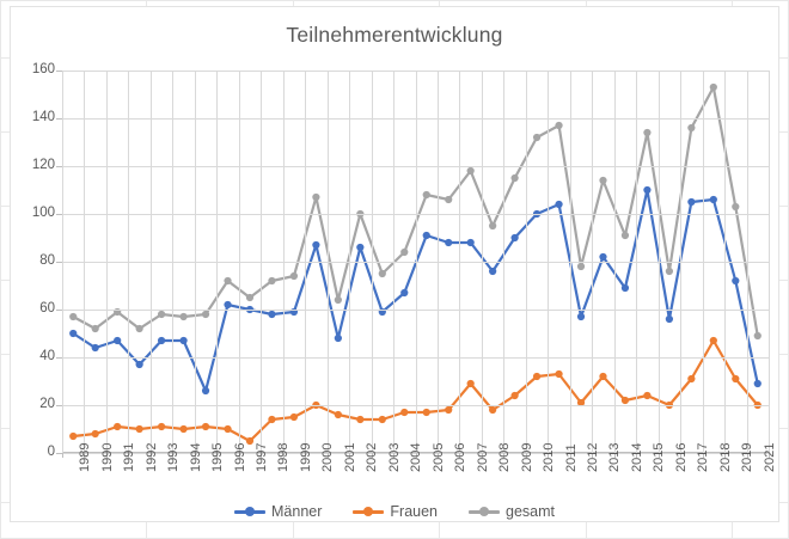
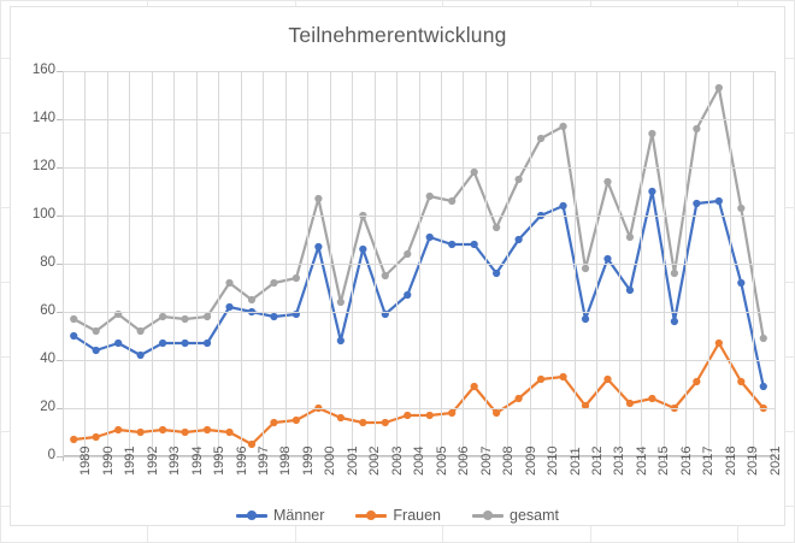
Männer/1992: 37 -> 42
Männer/1995: 26 -> 47
